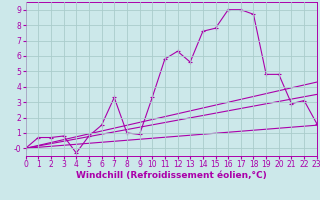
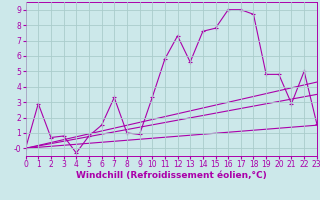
1: 0.7 -> 2.9
12: 6.3 -> 7.3
22: 3.1 -> 5.0
